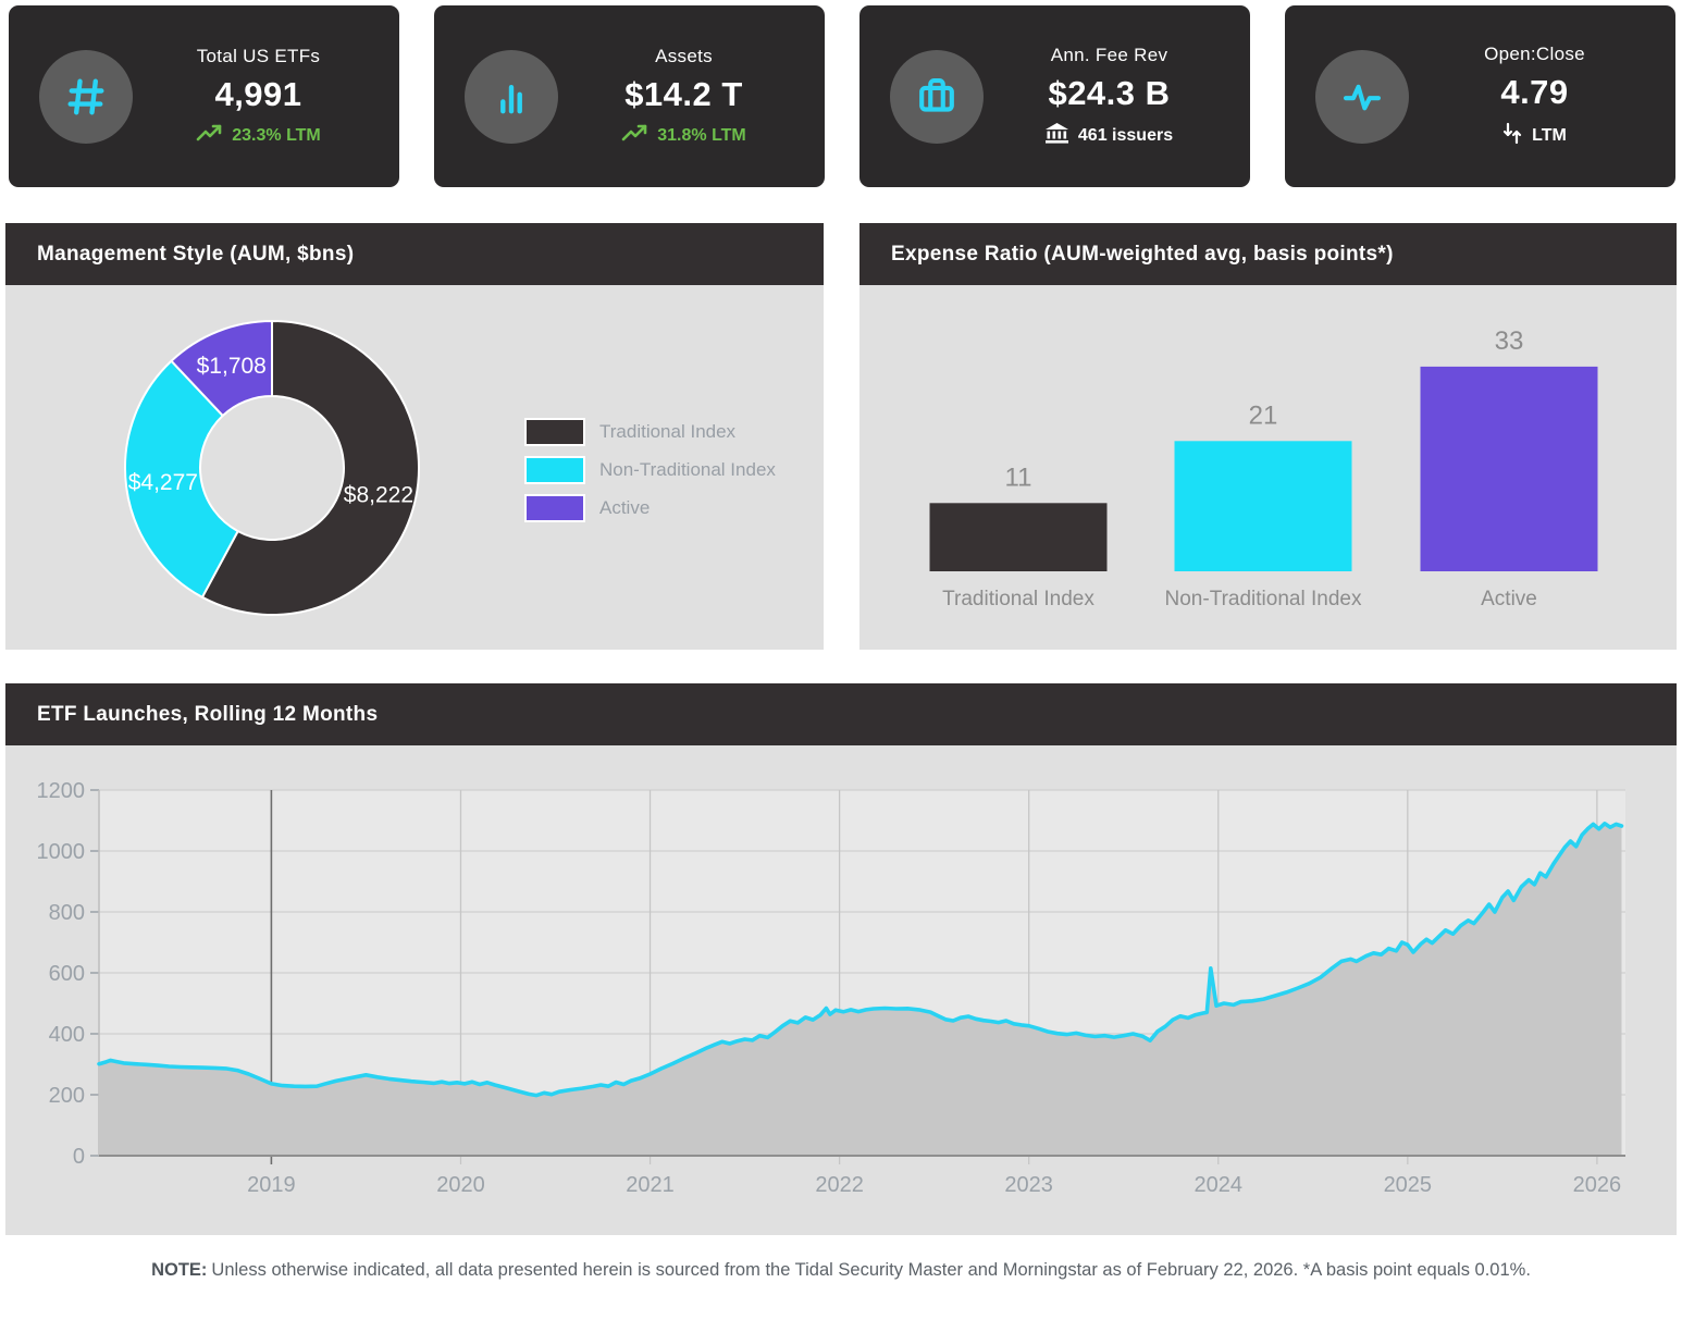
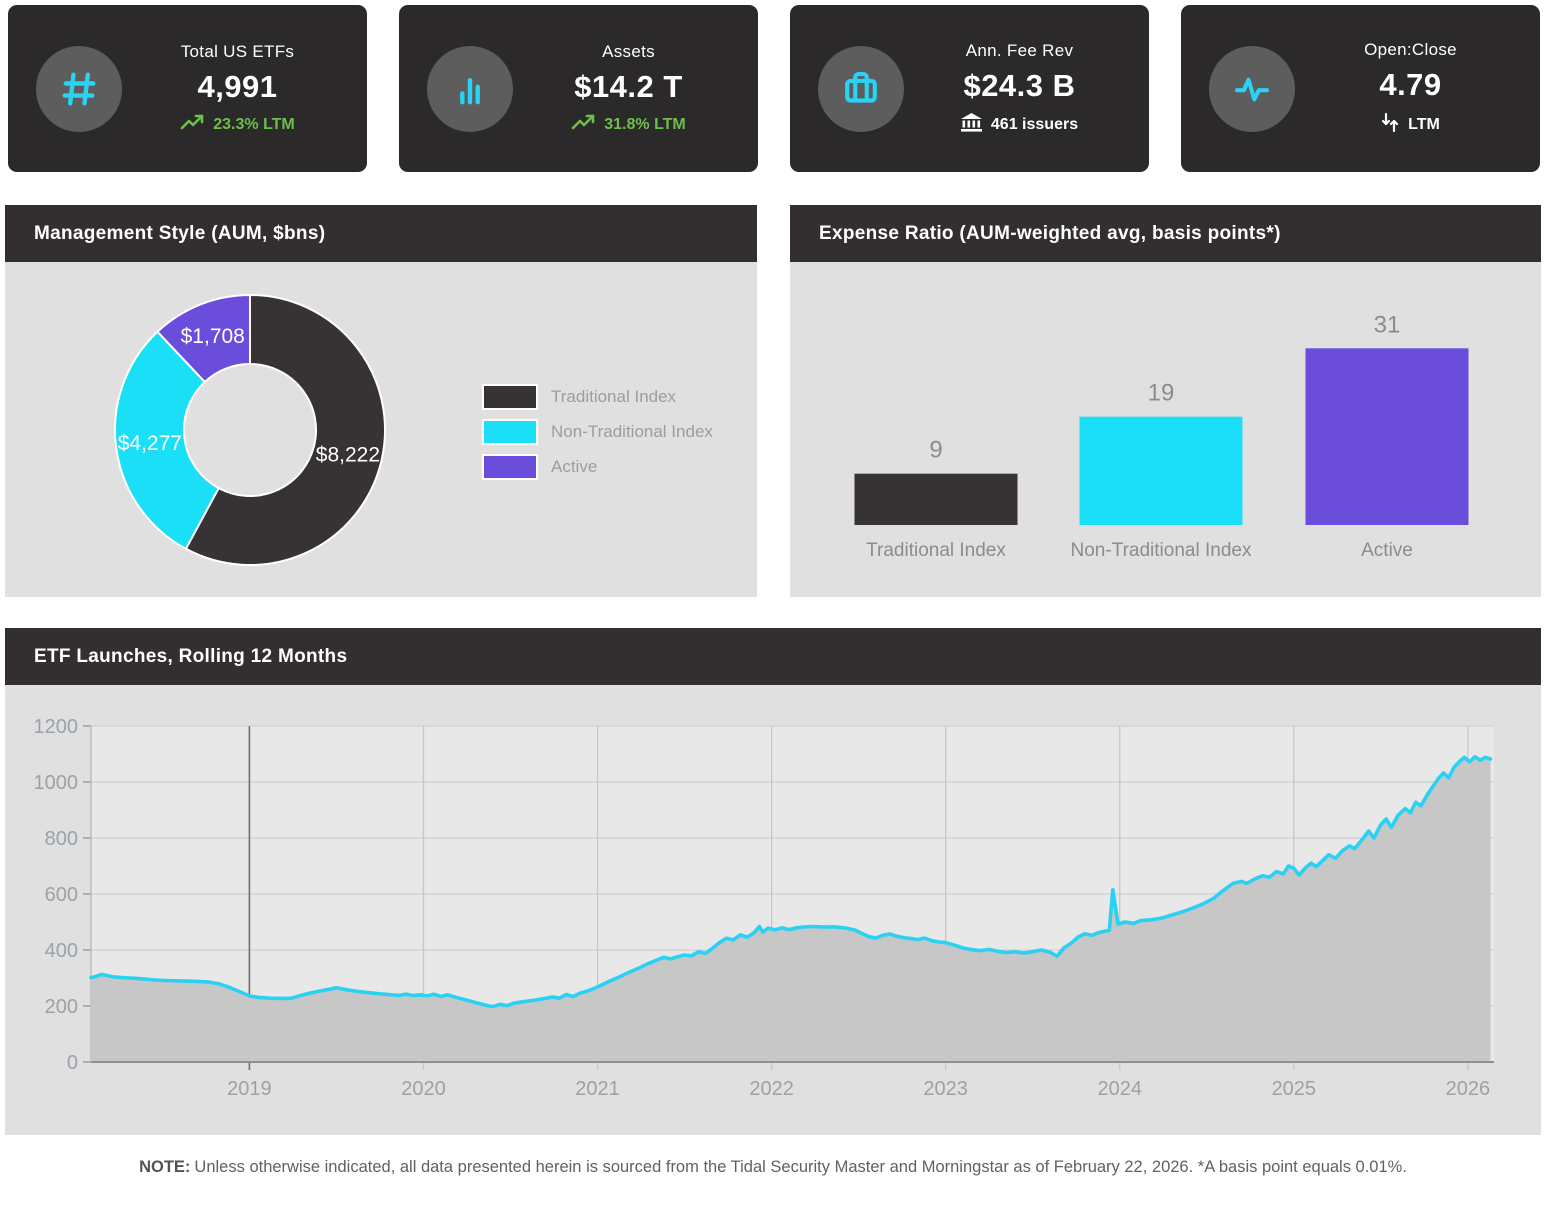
Expense Ratio (AUM-weighted avg, basis points*)/Traditional Index: 11 -> 9
Expense Ratio (AUM-weighted avg, basis points*)/Non-Traditional Index: 21 -> 19
Expense Ratio (AUM-weighted avg, basis points*)/Active: 33 -> 31
